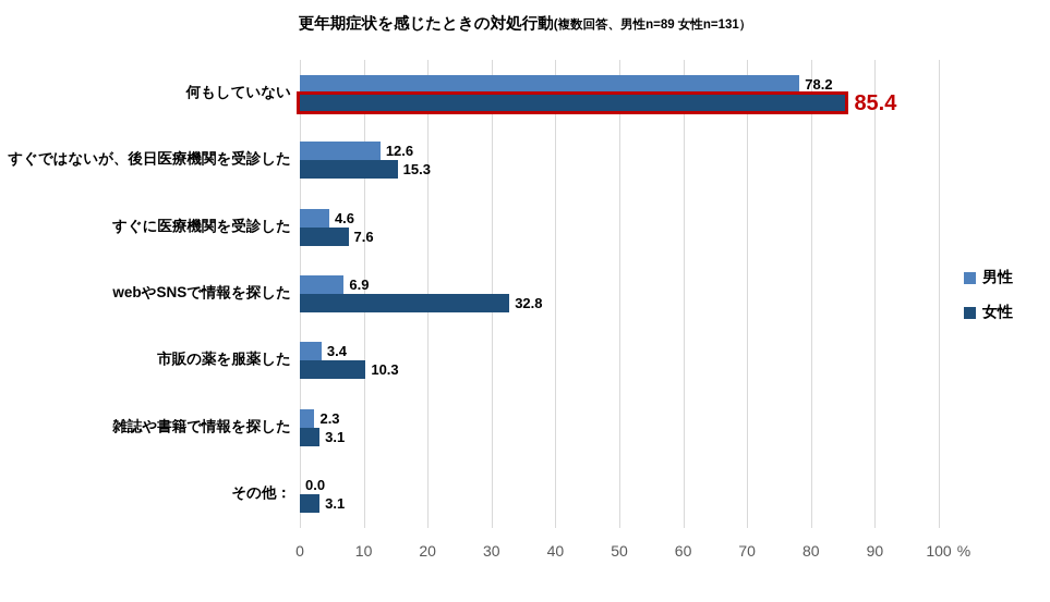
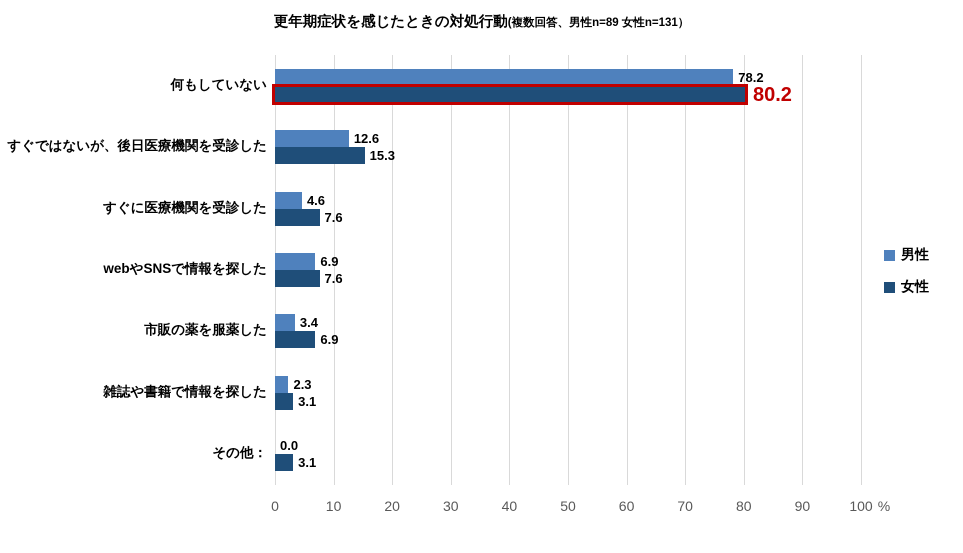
女性/何もしていない: 85.4 -> 80.2
女性/webやSNSで情報を探した: 32.8 -> 7.6
女性/市販の薬を服薬した: 10.3 -> 6.9
